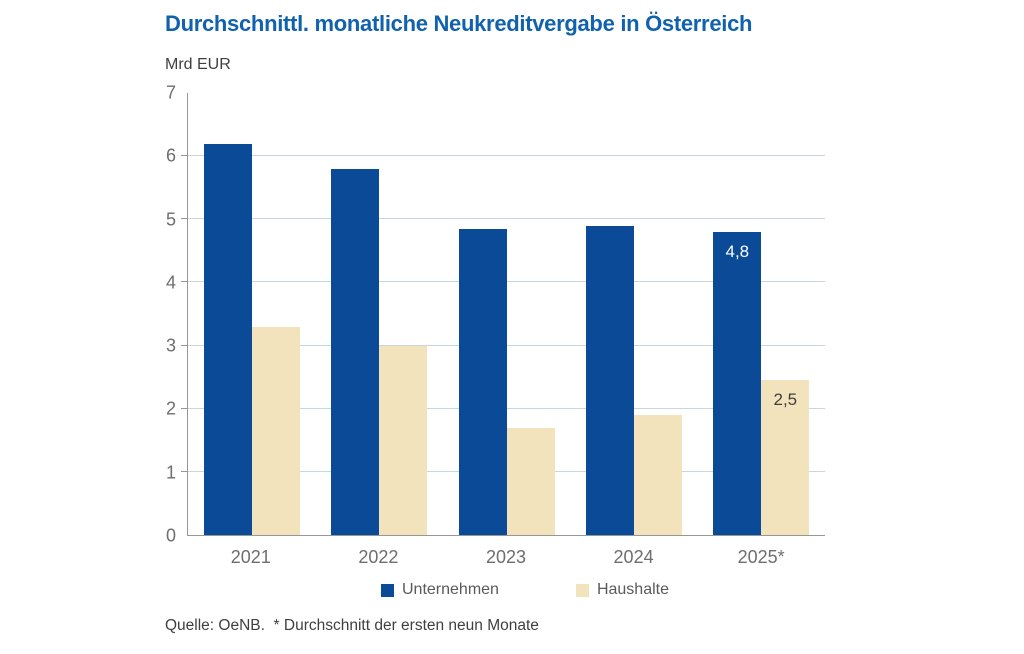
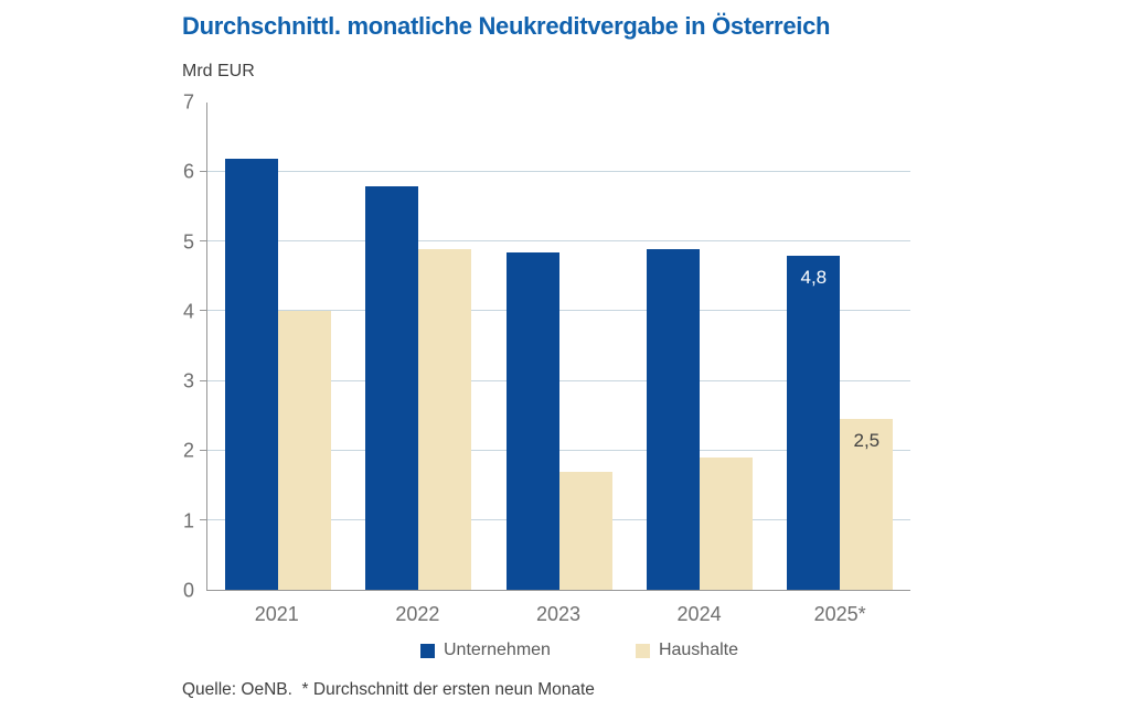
Haushalte/2021: 3.3 -> 4.0
Haushalte/2022: 3.0 -> 4.9
